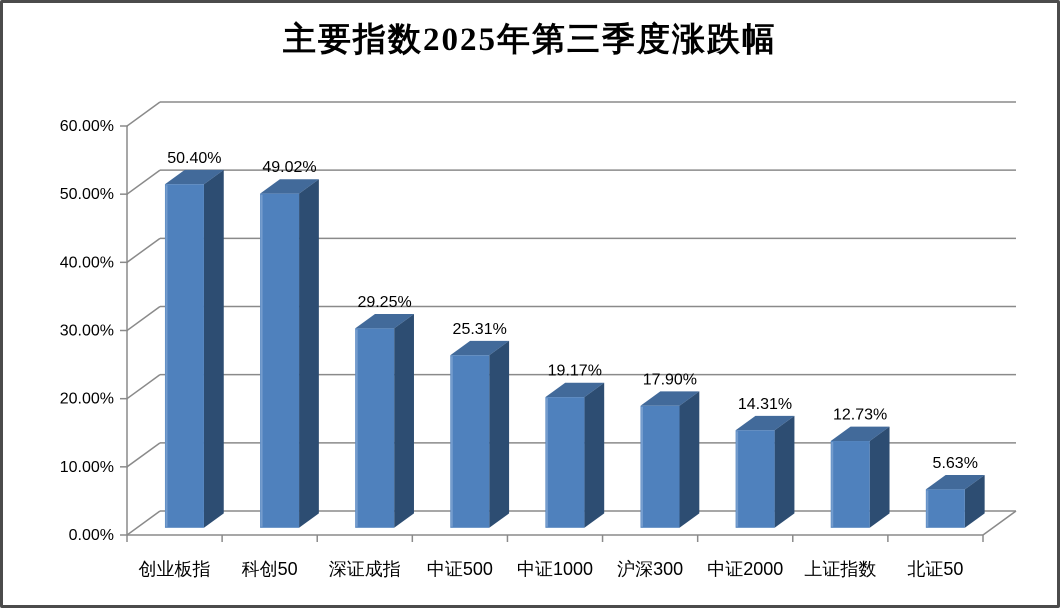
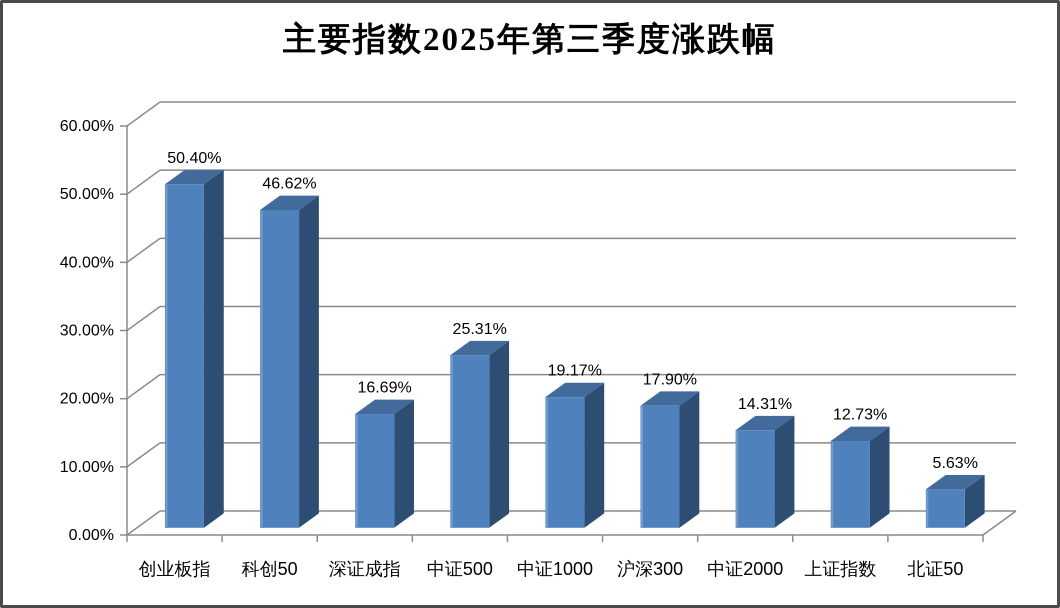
科创50: 49.02% -> 46.62%
深证成指: 29.25% -> 16.69%
